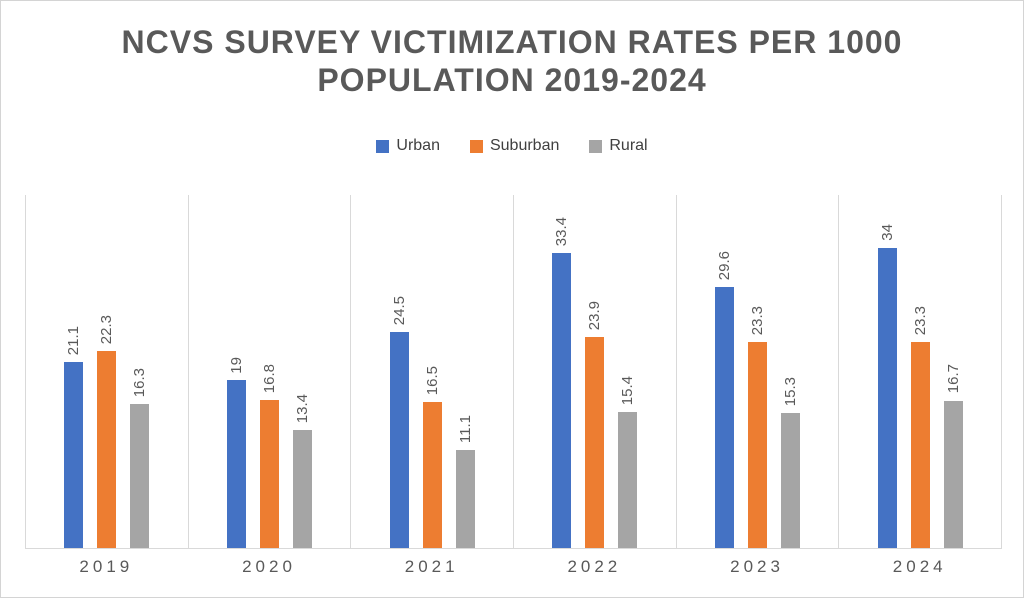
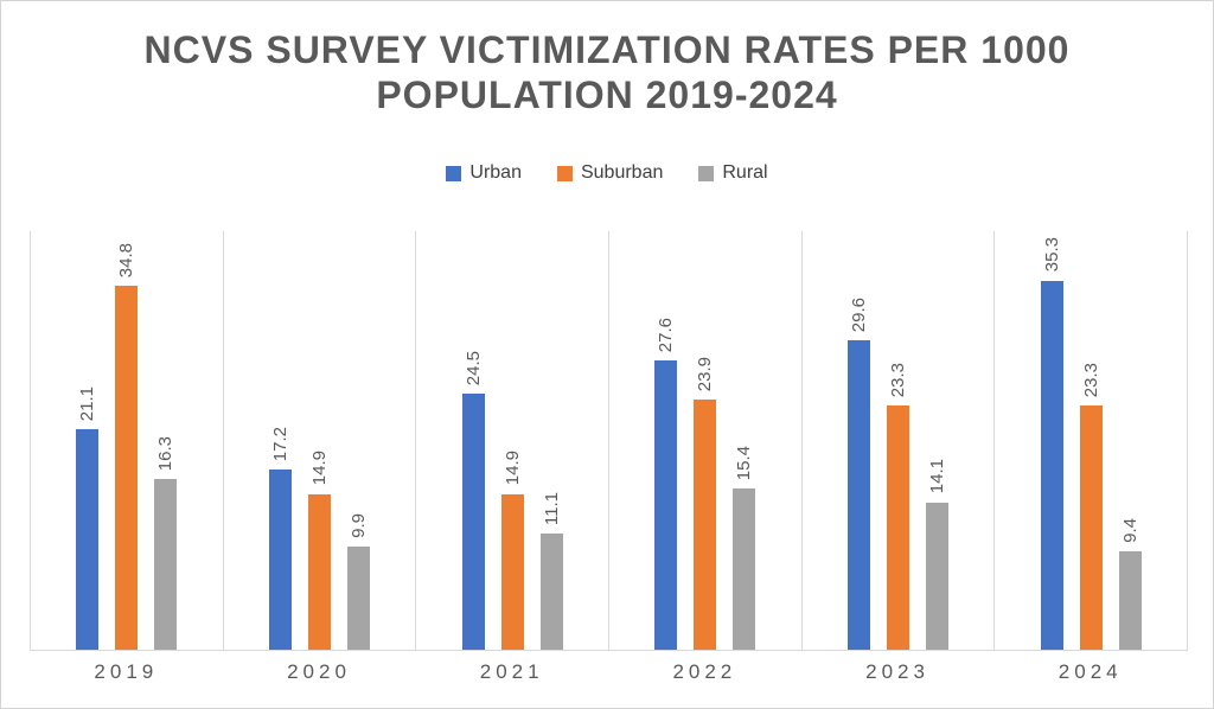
Suburban/2019: 22.3 -> 34.8
Urban/2020: 19 -> 17.2
Suburban/2020: 16.8 -> 14.9
Rural/2020: 13.4 -> 9.9
Suburban/2021: 16.5 -> 14.9
Urban/2022: 33.4 -> 27.6
Rural/2023: 15.3 -> 14.1
Urban/2024: 34 -> 35.3
Rural/2024: 16.7 -> 9.4
